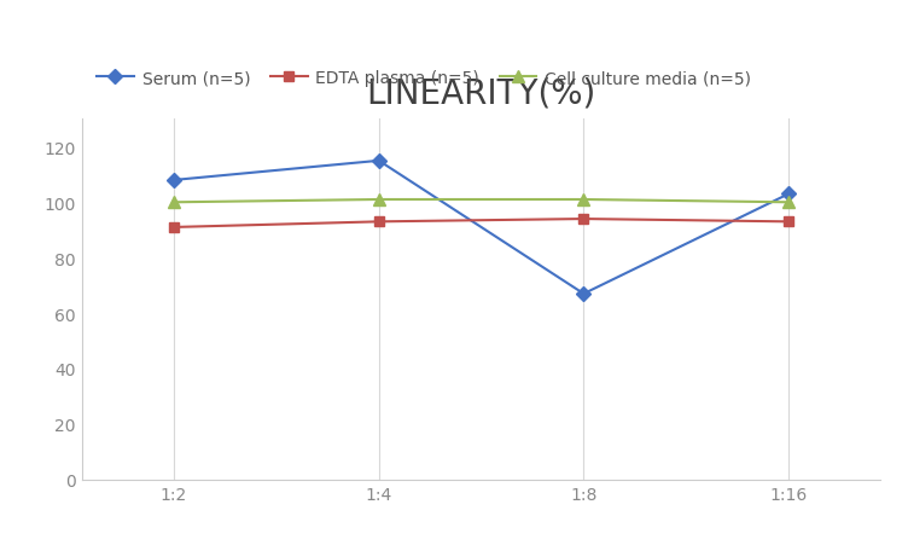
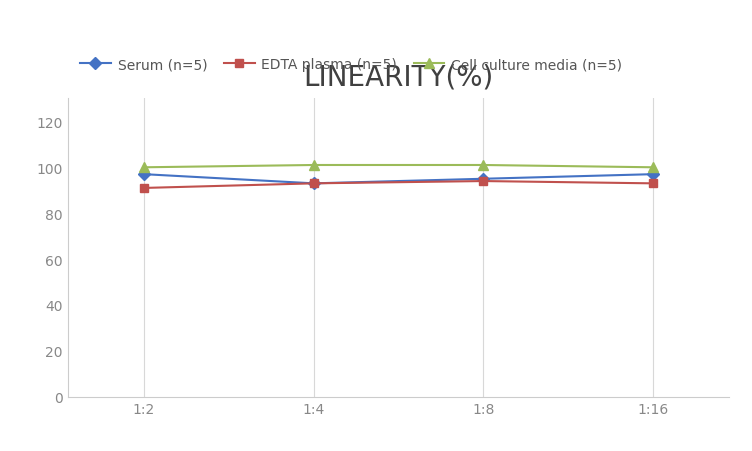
Serum (n=5)/1:2: 108 -> 97
Serum (n=5)/1:4: 115 -> 93
Serum (n=5)/1:8: 67 -> 95
Serum (n=5)/1:16: 103 -> 97
